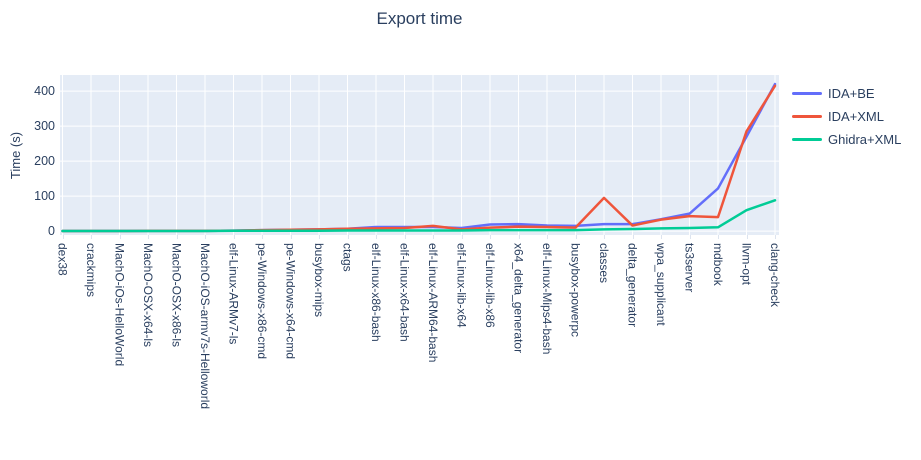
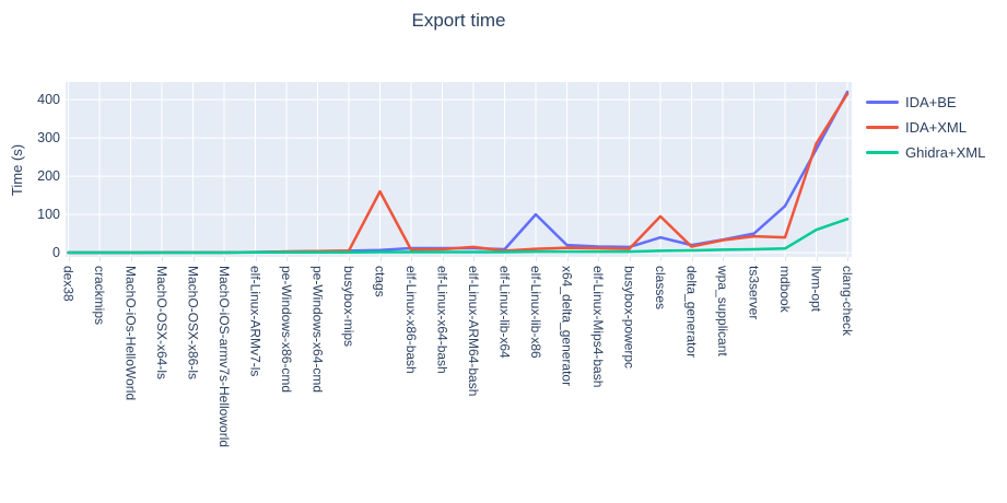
IDA+XML/ctags: 10 -> 160
IDA+BE/elf-Linux-lib-x86: 20 -> 100
IDA+BE/classes: 20 -> 40
